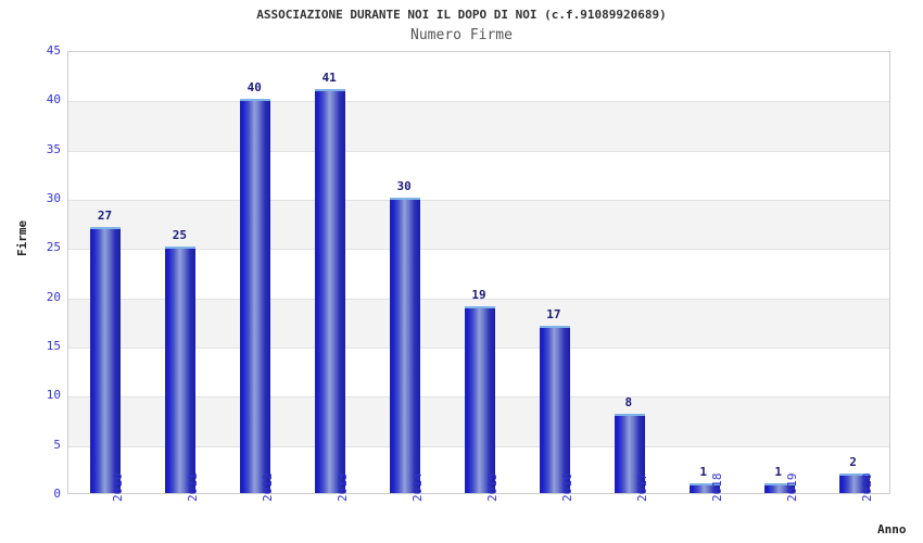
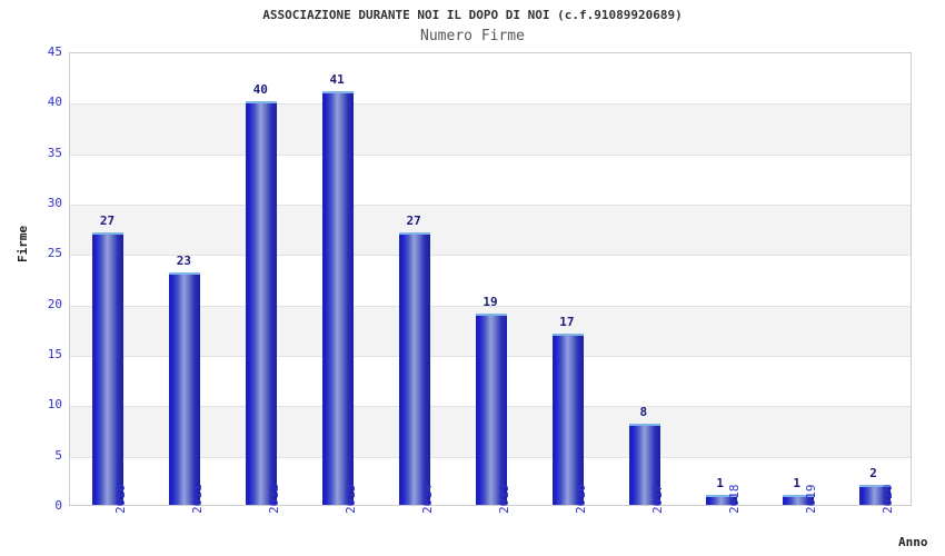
2011: 25 -> 23
2014: 30 -> 27
